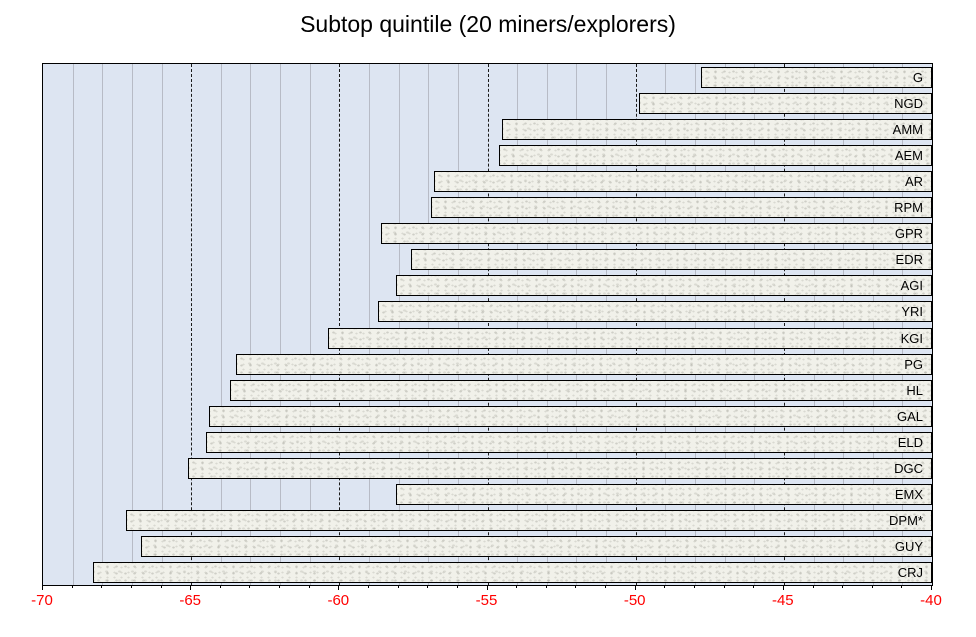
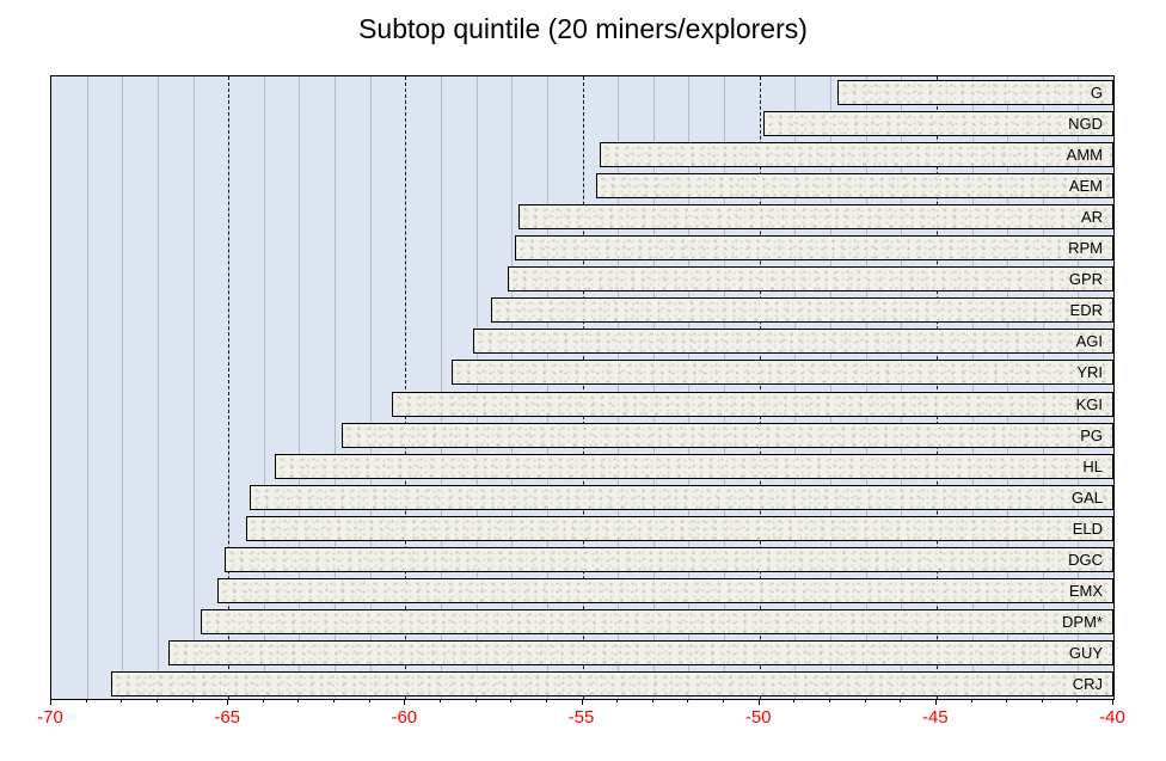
GPR: -58.6 -> -57.1
PG: -63.5 -> -61.8
EMX: -58.1 -> -65.3
DPM*: -67.2 -> -65.8
